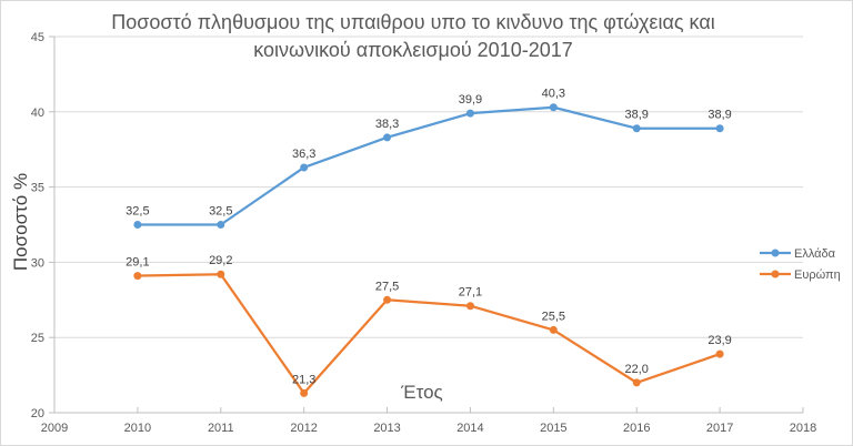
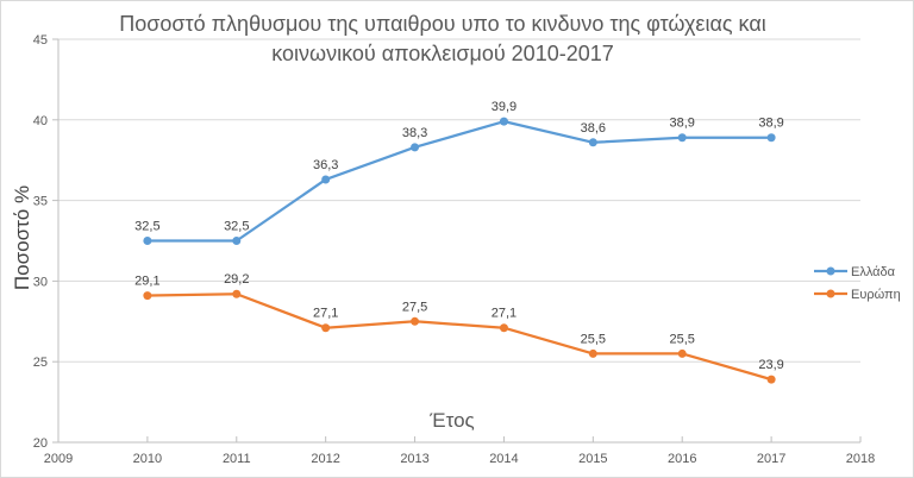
Ευρώπη/2012: 21,3 -> 27,1
Ελλάδα/2015: 40,3 -> 38,6
Ευρώπη/2016: 22,0 -> 25,5
